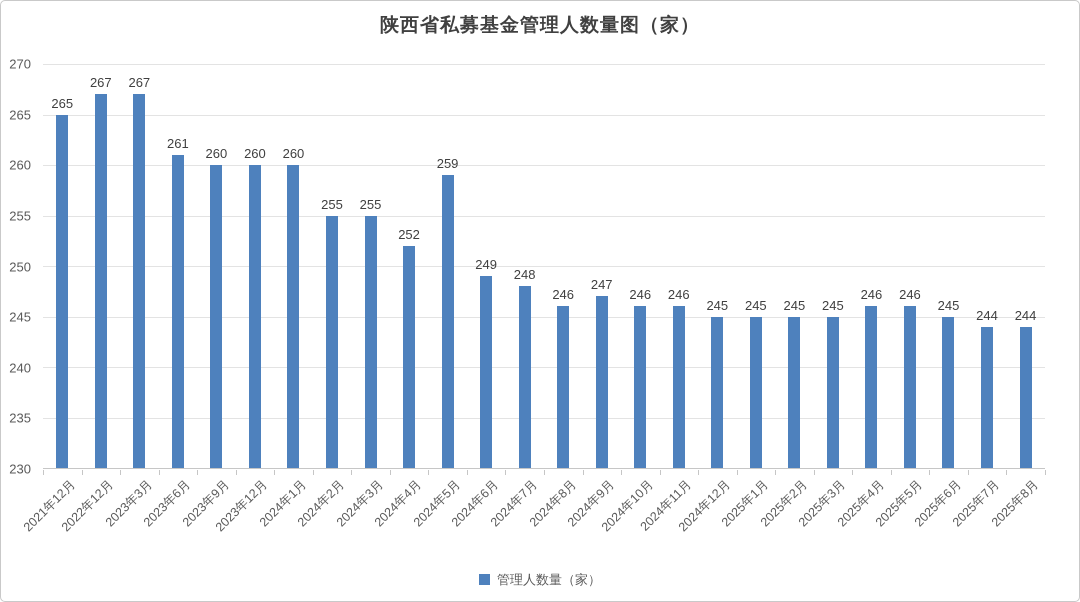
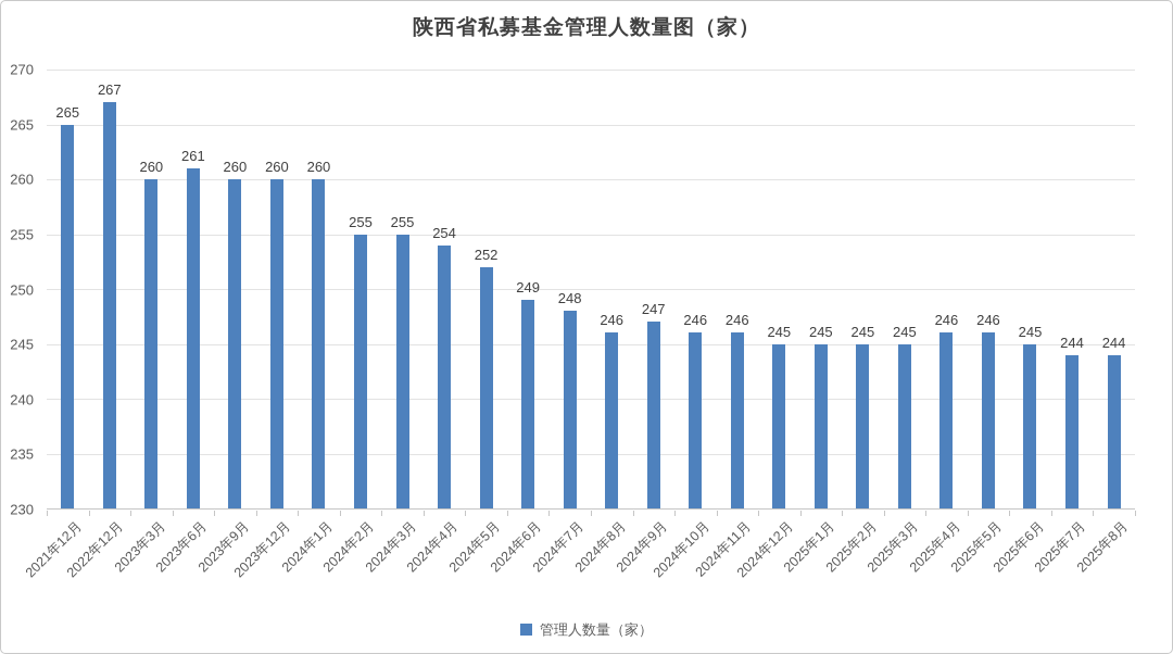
2023年3月: 267 -> 260
2024年4月: 252 -> 254
2024年5月: 259 -> 252
